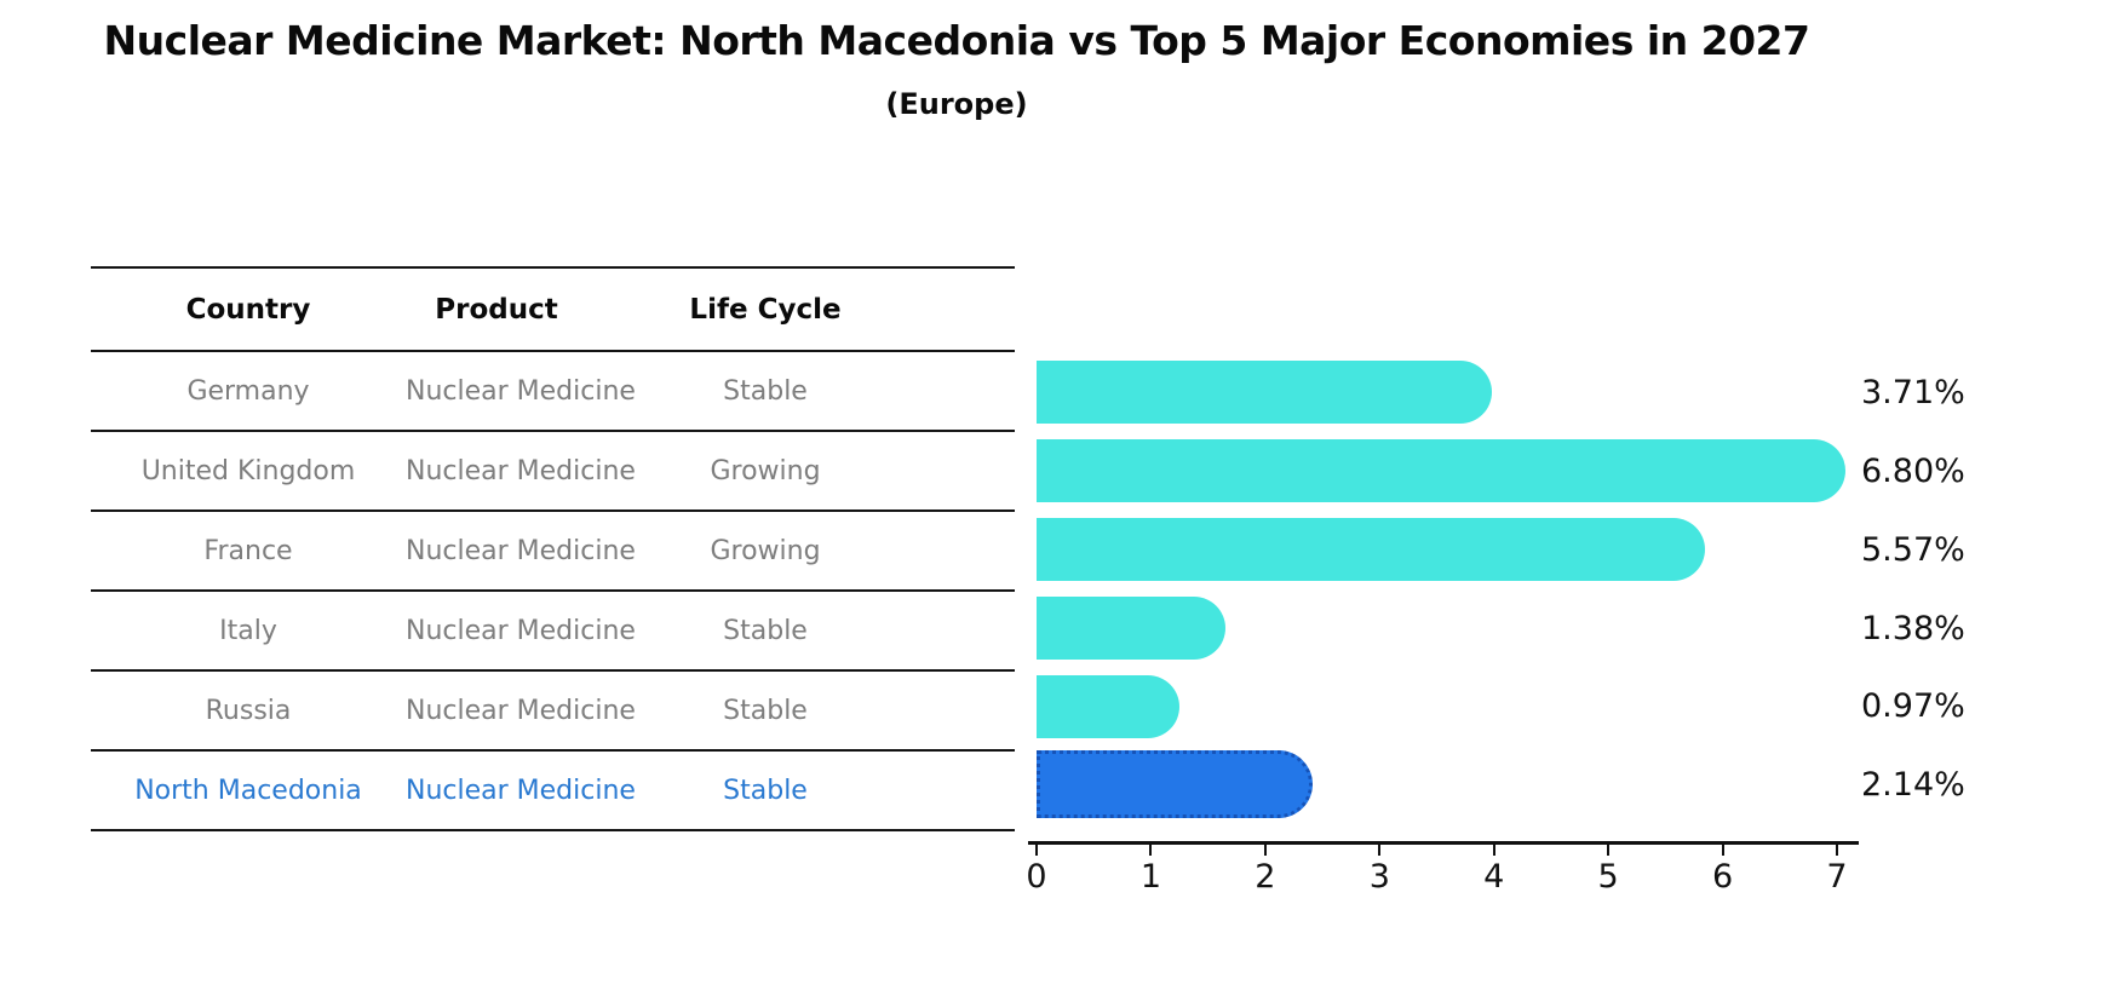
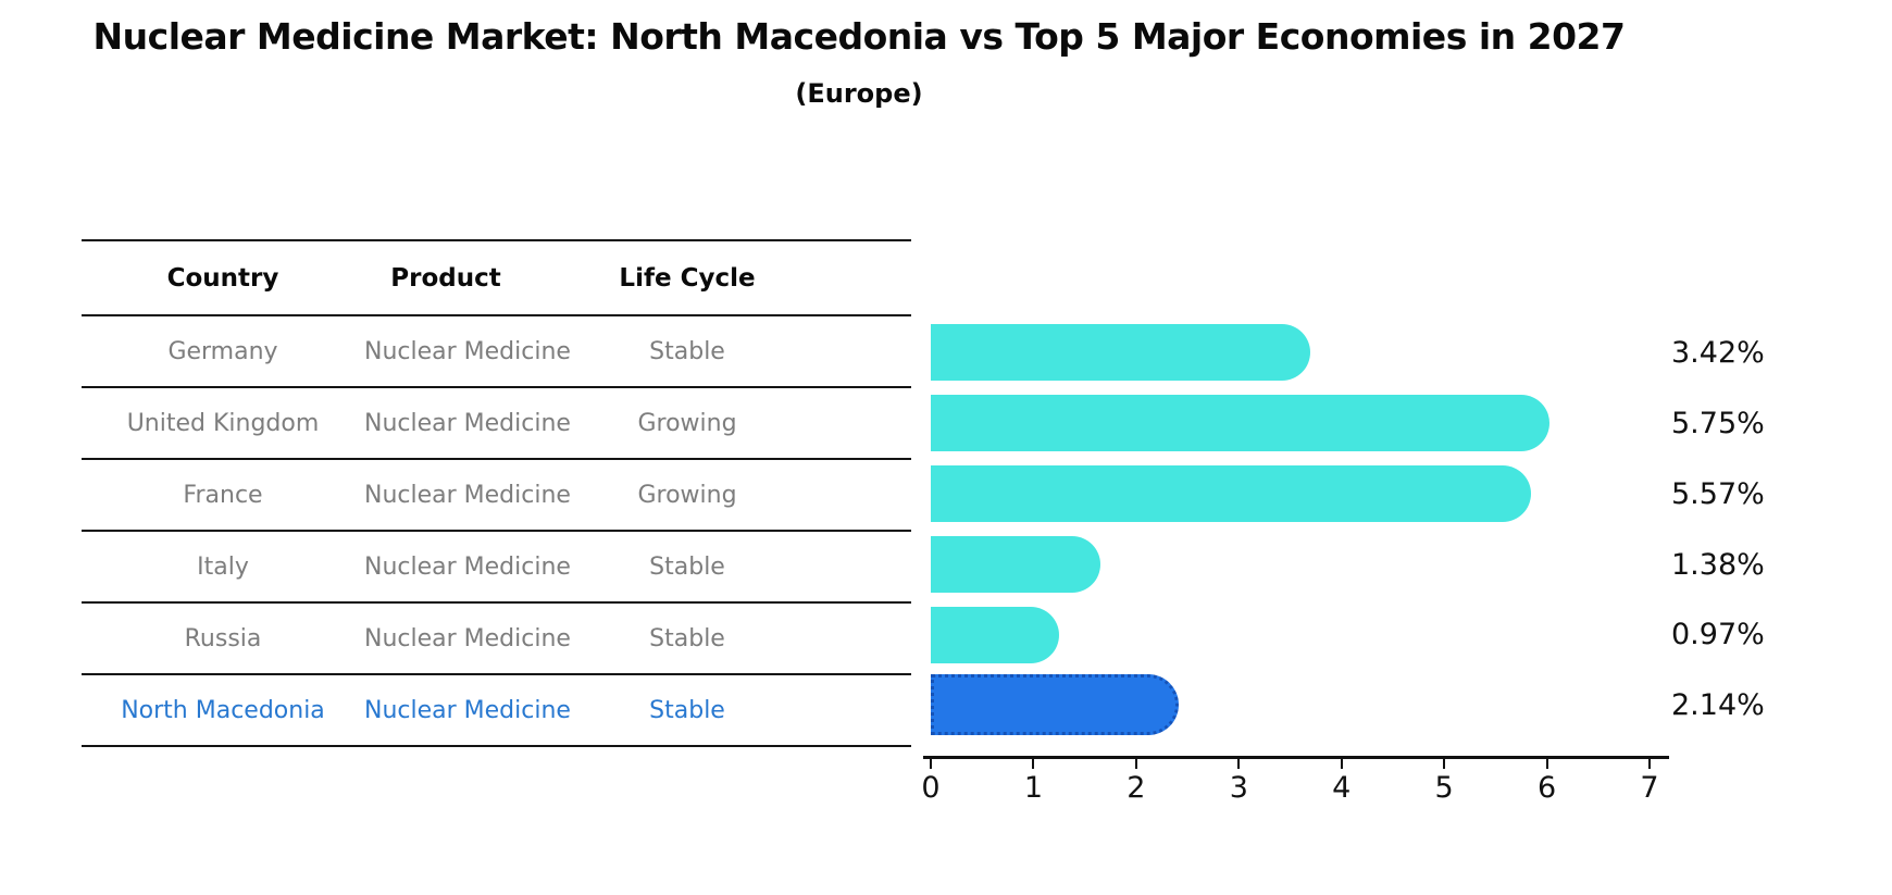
Germany: 3.71% -> 3.42%
United Kingdom: 6.80% -> 5.75%
